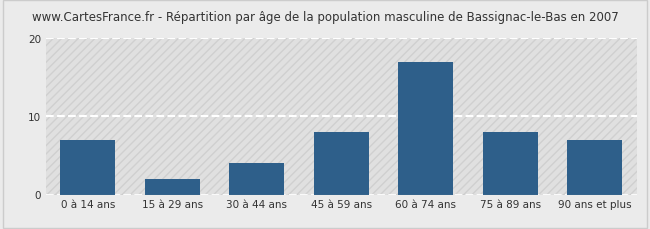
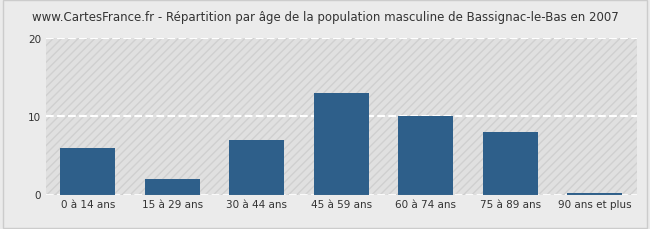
0 à 14 ans: 7.0 -> 6.0
30 à 44 ans: 4.0 -> 7.0
45 à 59 ans: 8.0 -> 13.0
60 à 74 ans: 17.0 -> 10.0
90 ans et plus: 7.0 -> 0.2
